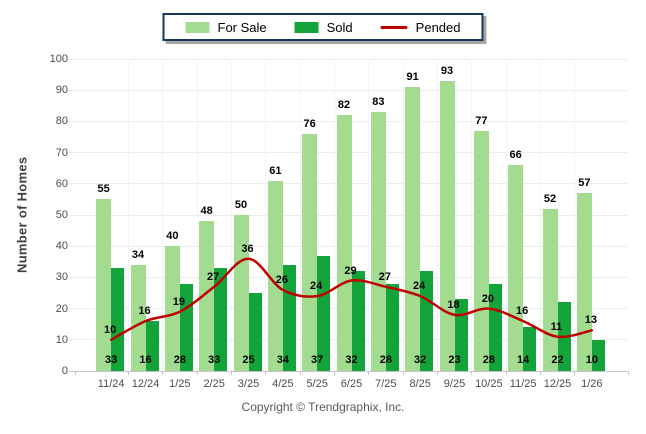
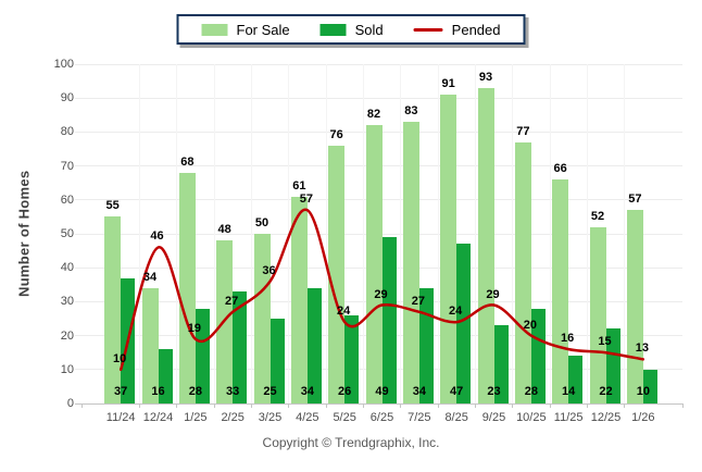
Sold/11/24: 33 -> 37
Pended/12/24: 16 -> 46
For Sale/1/25: 40 -> 68
Pended/4/25: 26 -> 57
Sold/5/25: 37 -> 26
Sold/6/25: 32 -> 49
Sold/7/25: 28 -> 34
Sold/8/25: 32 -> 47
Pended/9/25: 18 -> 29
Pended/12/25: 11 -> 15
